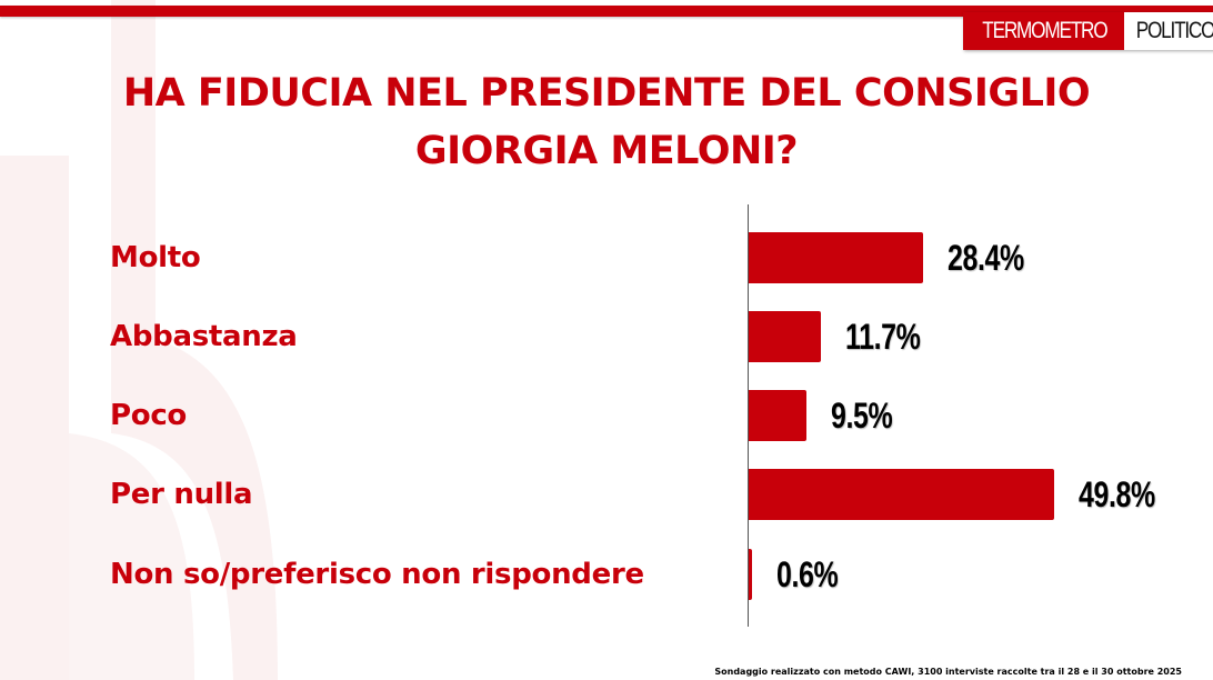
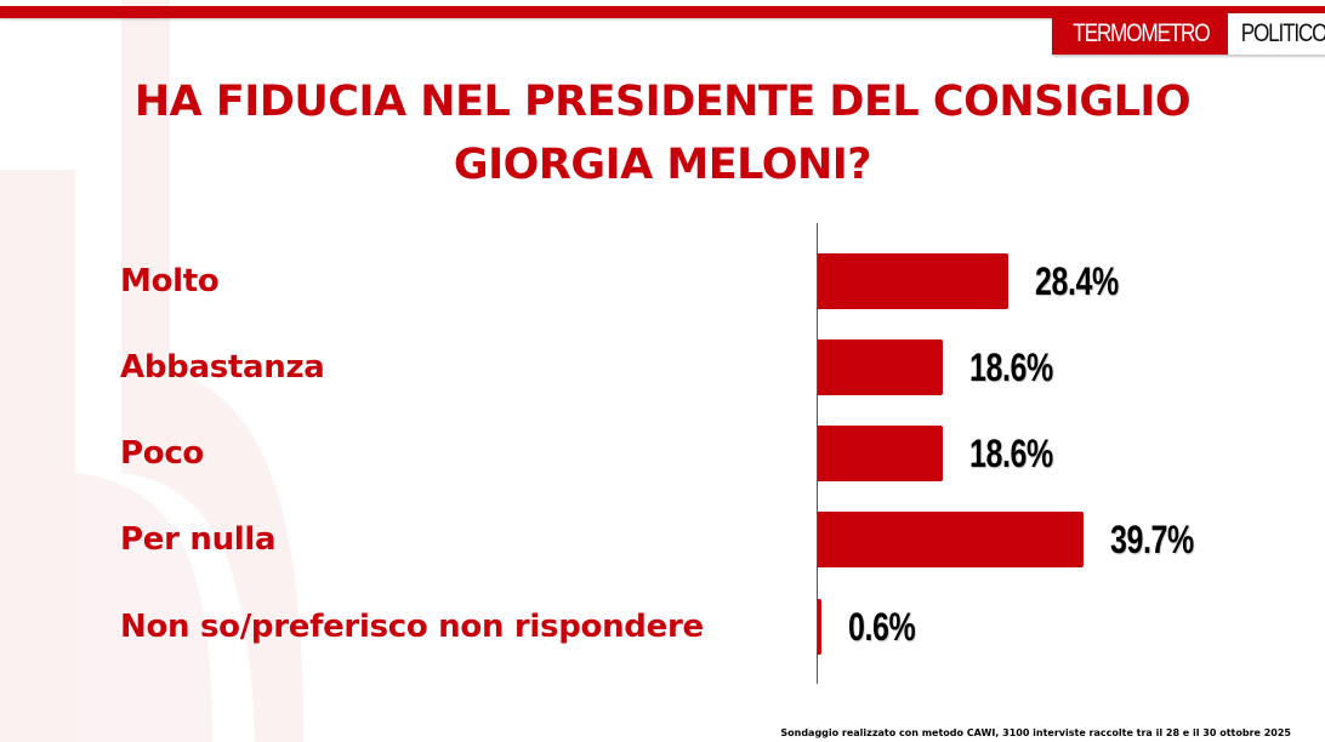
Abbastanza: 11.7% -> 18.6%
Poco: 9.5% -> 18.6%
Per nulla: 49.8% -> 39.7%
